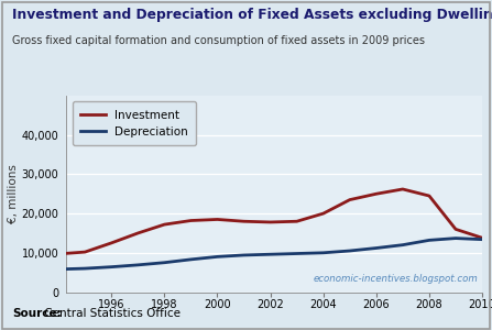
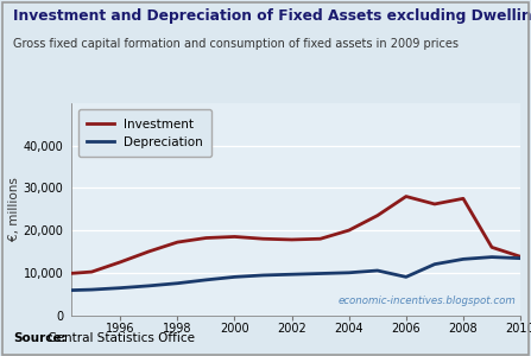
Investment/2006: 25,000 -> 28,000
Depreciation/2006: 11,200 -> 9,000
Investment/2008: 24,500 -> 27,500
